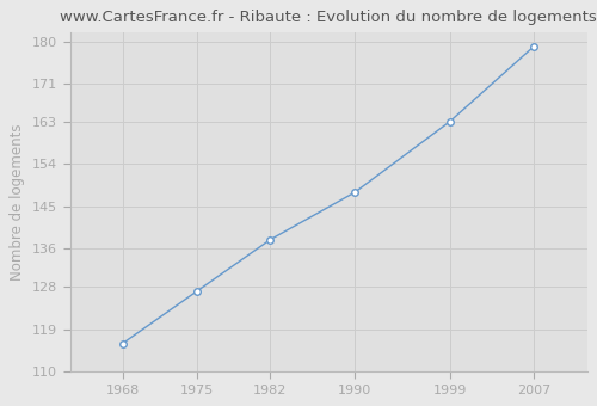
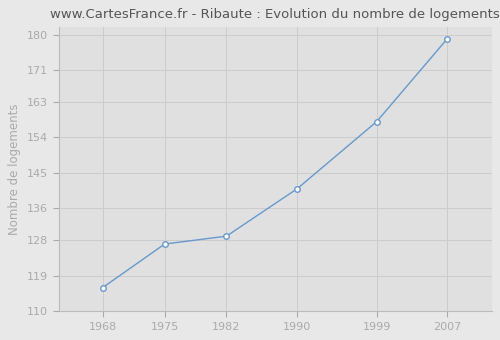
1982: 138 -> 129
1990: 148 -> 141
1999: 163 -> 158
